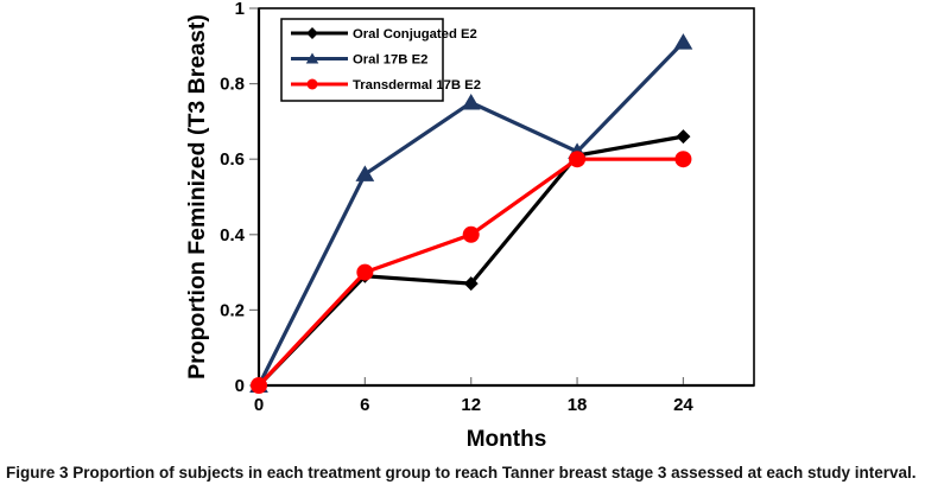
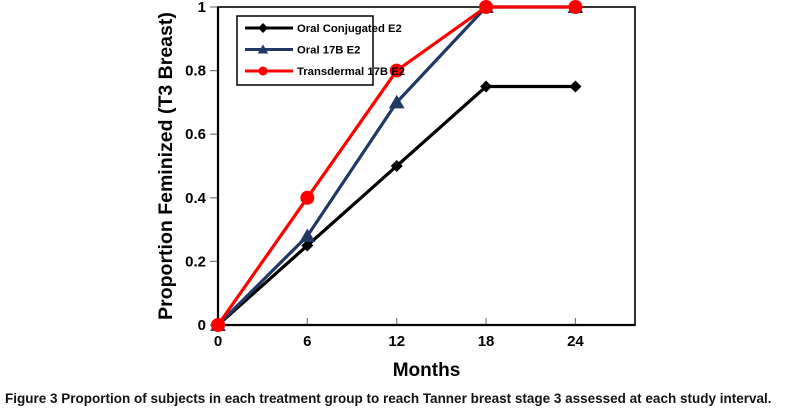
Oral Conjugated E2/6: 0.29 -> 0.25
Oral 17B E2/6: 0.56 -> 0.28
Transdermal 17B E2/6: 0.3 -> 0.4
Oral Conjugated E2/12: 0.27 -> 0.50
Oral 17B E2/12: 0.75 -> 0.70
Transdermal 17B E2/12: 0.4 -> 0.8
Oral Conjugated E2/18: 0.61 -> 0.75
Oral 17B E2/18: 0.62 -> 1.00
Transdermal 17B E2/18: 0.6 -> 1.0
Oral Conjugated E2/24: 0.66 -> 0.75
Oral 17B E2/24: 0.91 -> 1.00
Transdermal 17B E2/24: 0.6 -> 1.0
